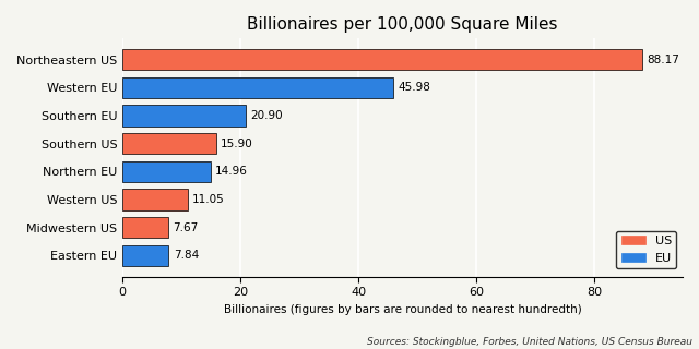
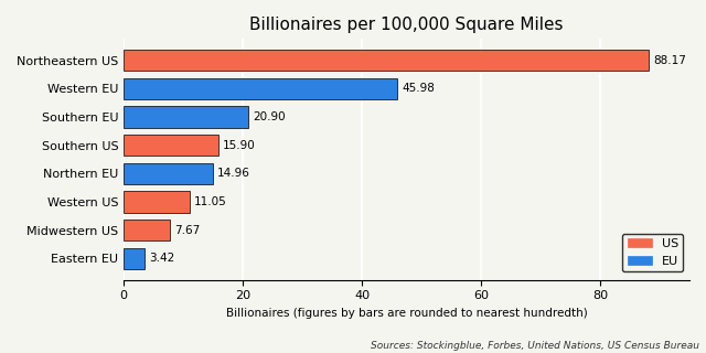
Eastern EU: 7.84 -> 3.42
